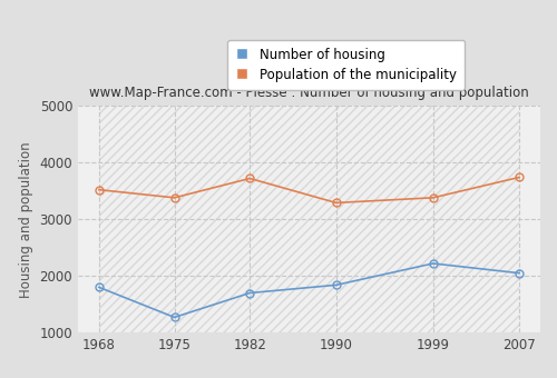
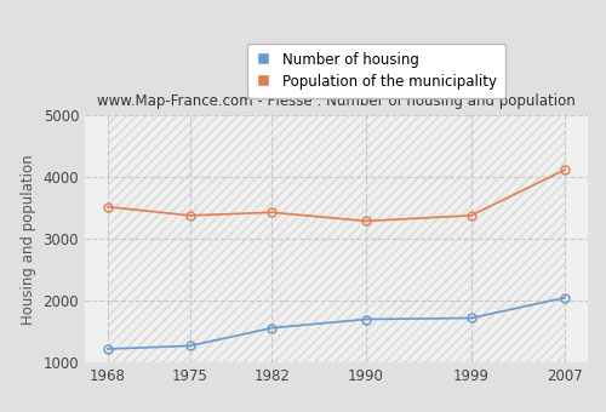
Number of housing/1968: 1800 -> 1220
Number of housing/1982: 1700 -> 1560
Population of the municipality/1982: 3720 -> 3430
Number of housing/1990: 1840 -> 1700
Number of housing/1999: 2220 -> 1720
Population of the municipality/2007: 3740 -> 4120
